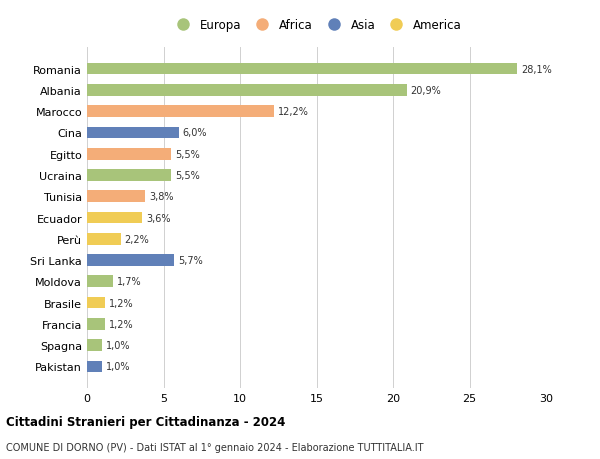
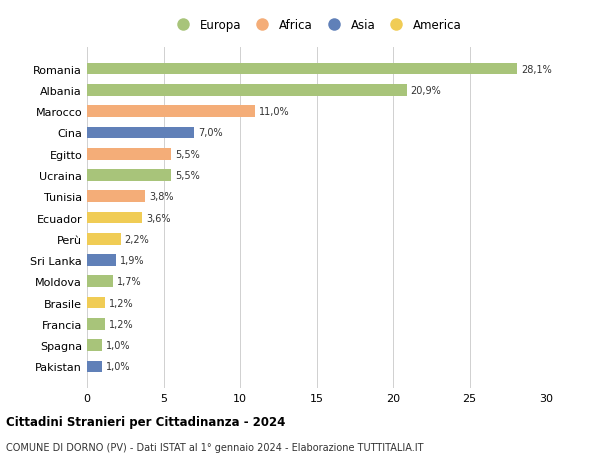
Marocco: 12,2% -> 11,0%
Cina: 6,0% -> 7,0%
Sri Lanka: 5,7% -> 1,9%
